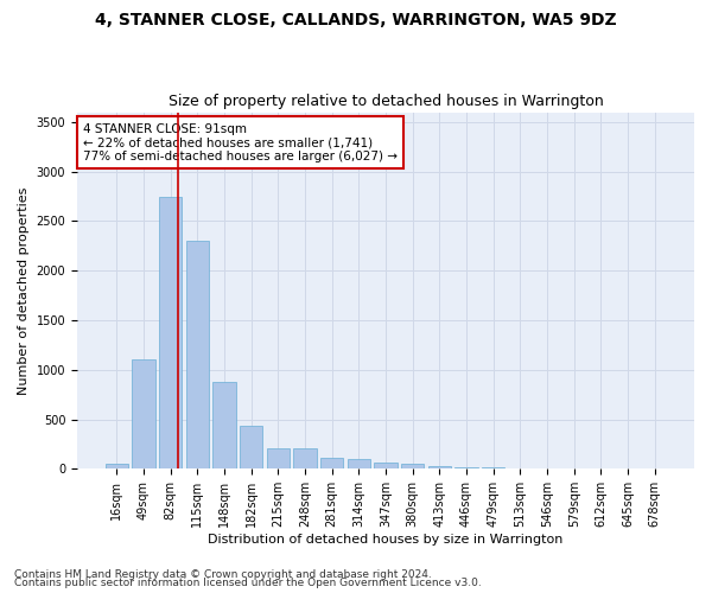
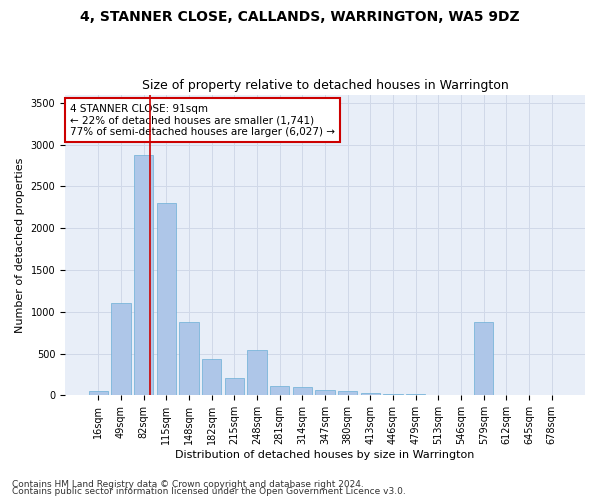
82sqm: 2750 -> 2880
248sqm: 200 -> 540
579sqm: 0 -> 880
